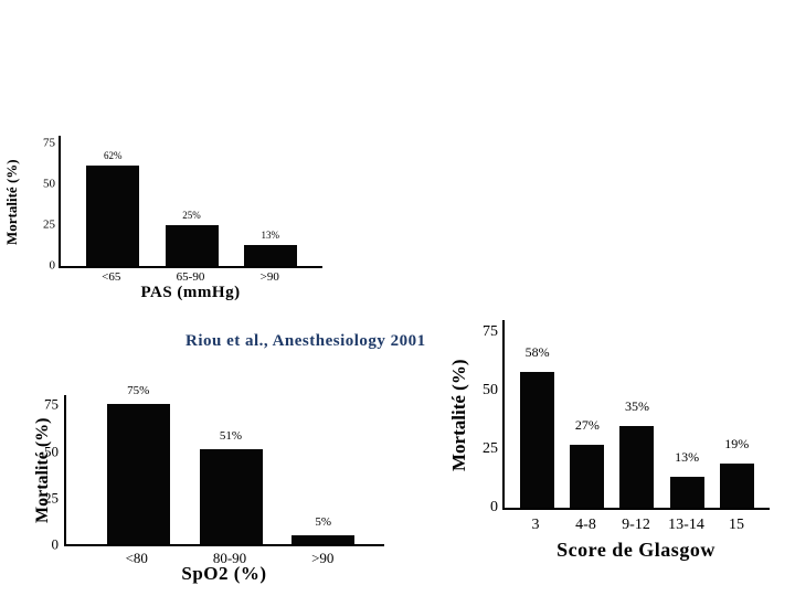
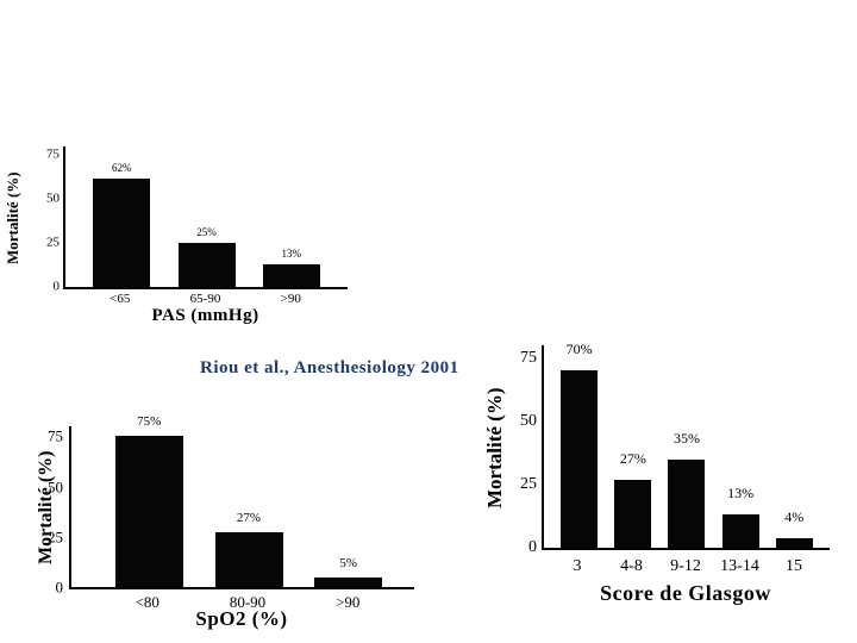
SpO2 (%)/80-90: 51% -> 27%
Score de Glasgow/3: 58% -> 70%
Score de Glasgow/15: 19% -> 4%
